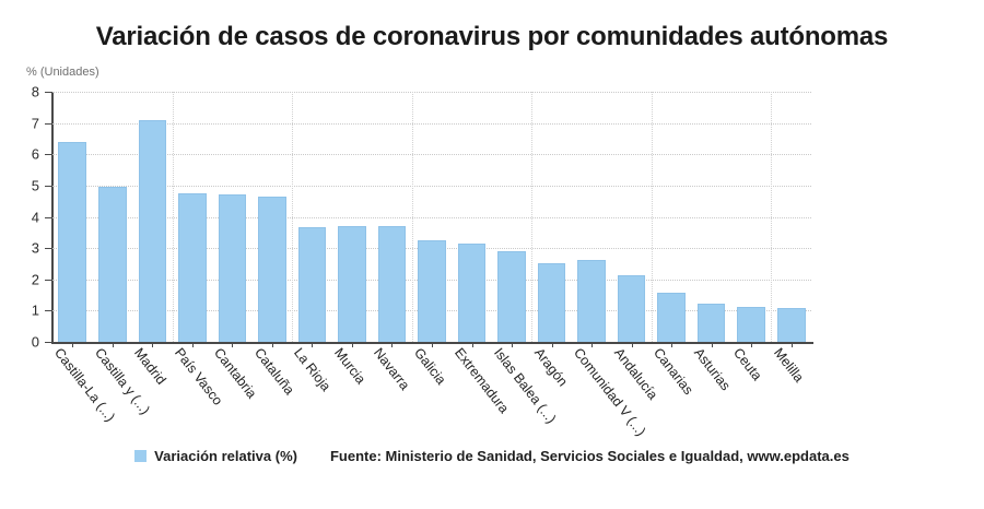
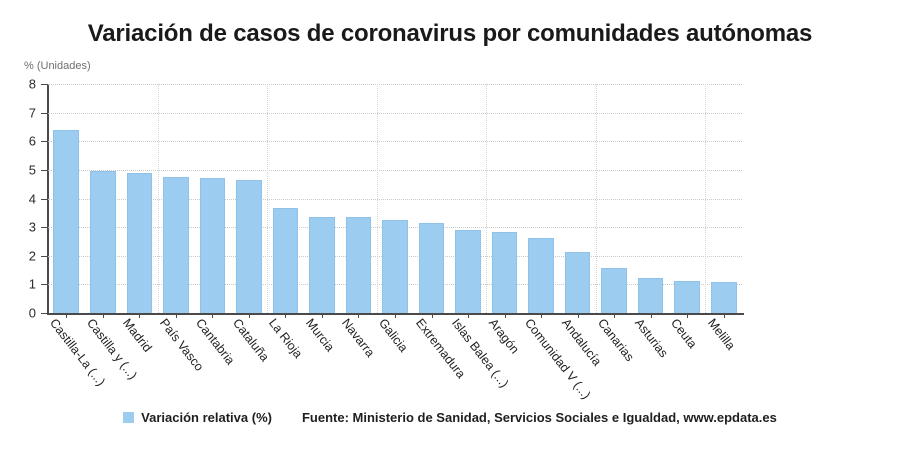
Madrid: 7.1 -> 4.9
Murcia: 3.7 -> 3.4
Navarra: 3.7 -> 3.3
Aragón: 2.5 -> 2.8
